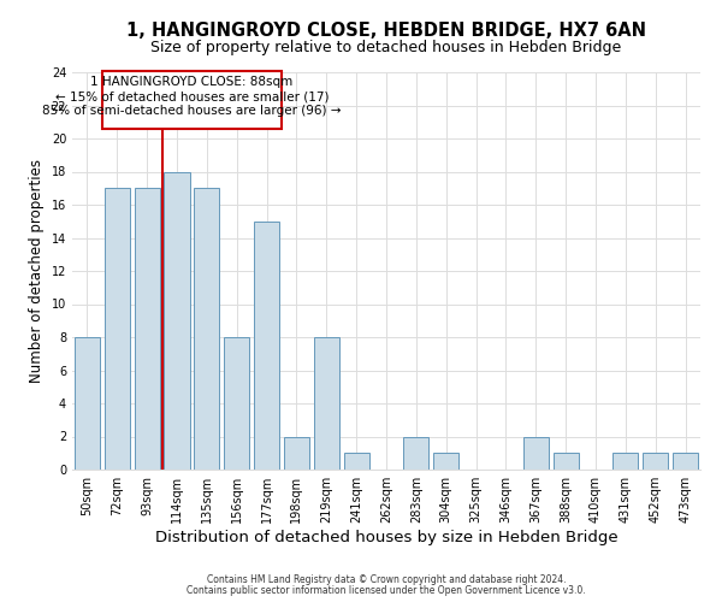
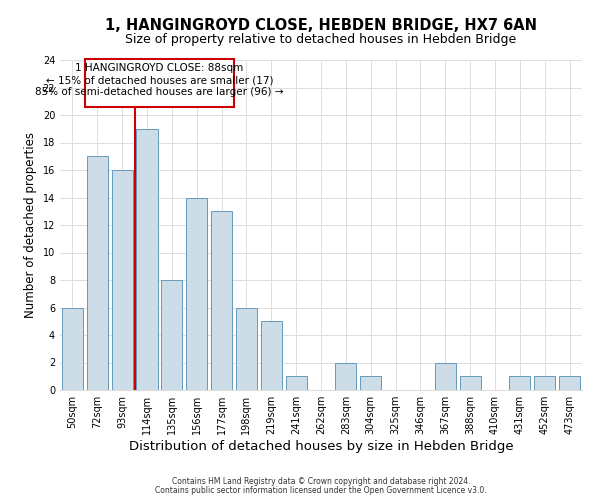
50sqm: 8 -> 6
93sqm: 17 -> 16
114sqm: 18 -> 19
135sqm: 17 -> 8
156sqm: 8 -> 14
177sqm: 15 -> 13
198sqm: 2 -> 6
219sqm: 8 -> 5
